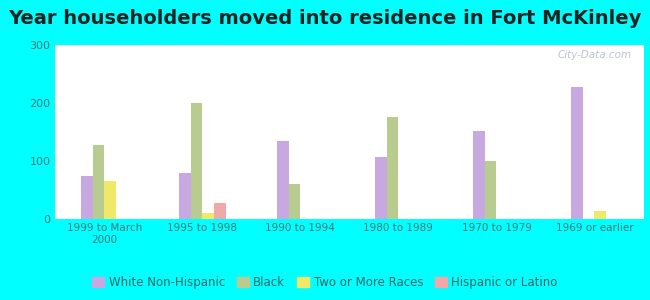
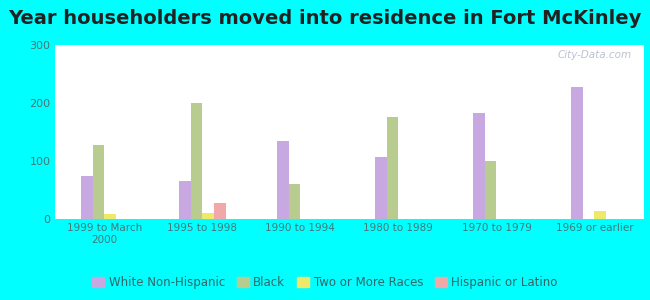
Two or More Races/1999 to March 2000: 66 -> 8
White Non-Hispanic/1995 to 1998: 80 -> 65
White Non-Hispanic/1970 to 1979: 152 -> 183
